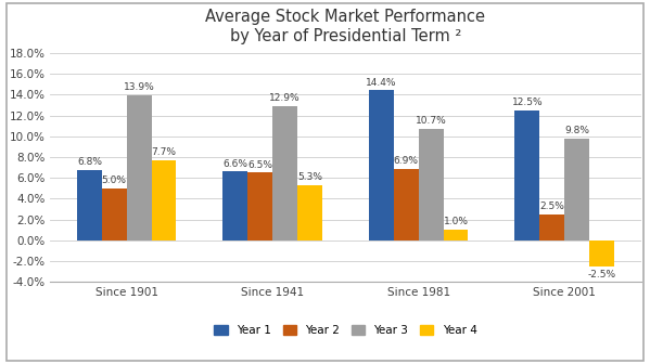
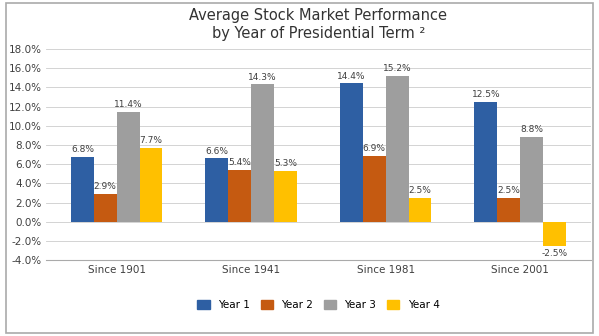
Year 2/Since 1901: 5.0% -> 2.9%
Year 3/Since 1901: 13.9% -> 11.4%
Year 2/Since 1941: 6.5% -> 5.4%
Year 3/Since 1941: 12.9% -> 14.3%
Year 3/Since 1981: 10.7% -> 15.2%
Year 4/Since 1981: 1.0% -> 2.5%
Year 3/Since 2001: 9.8% -> 8.8%
